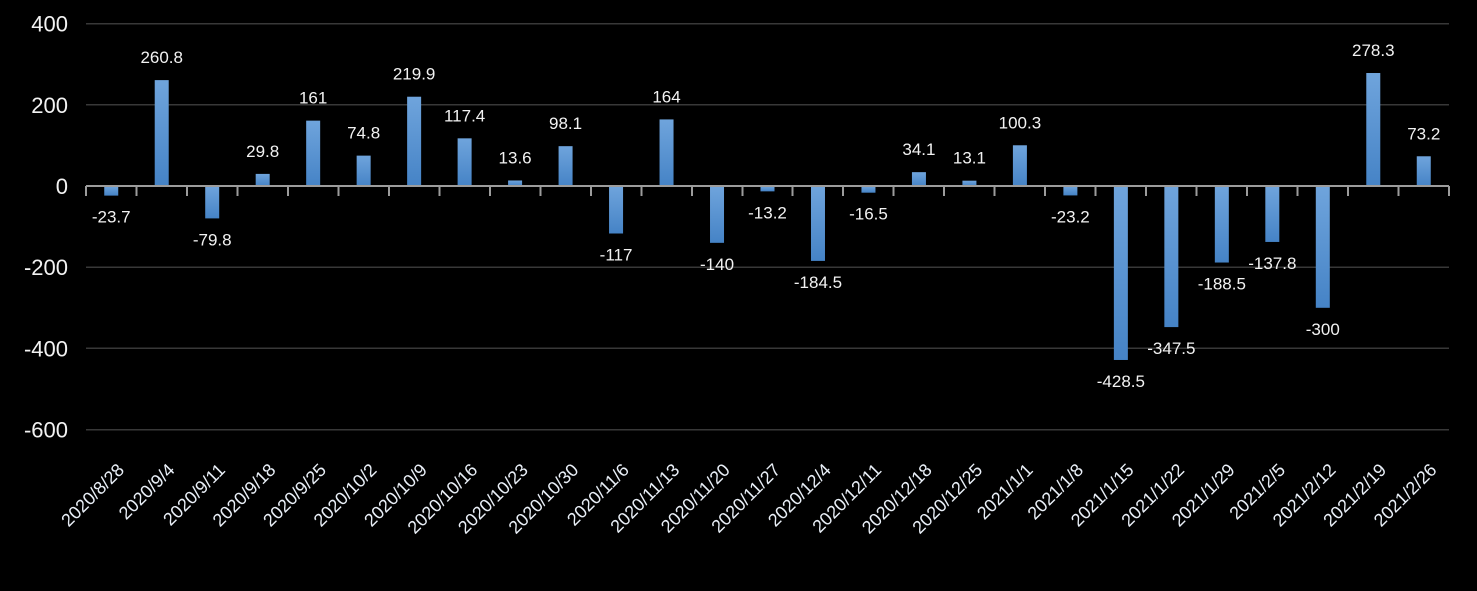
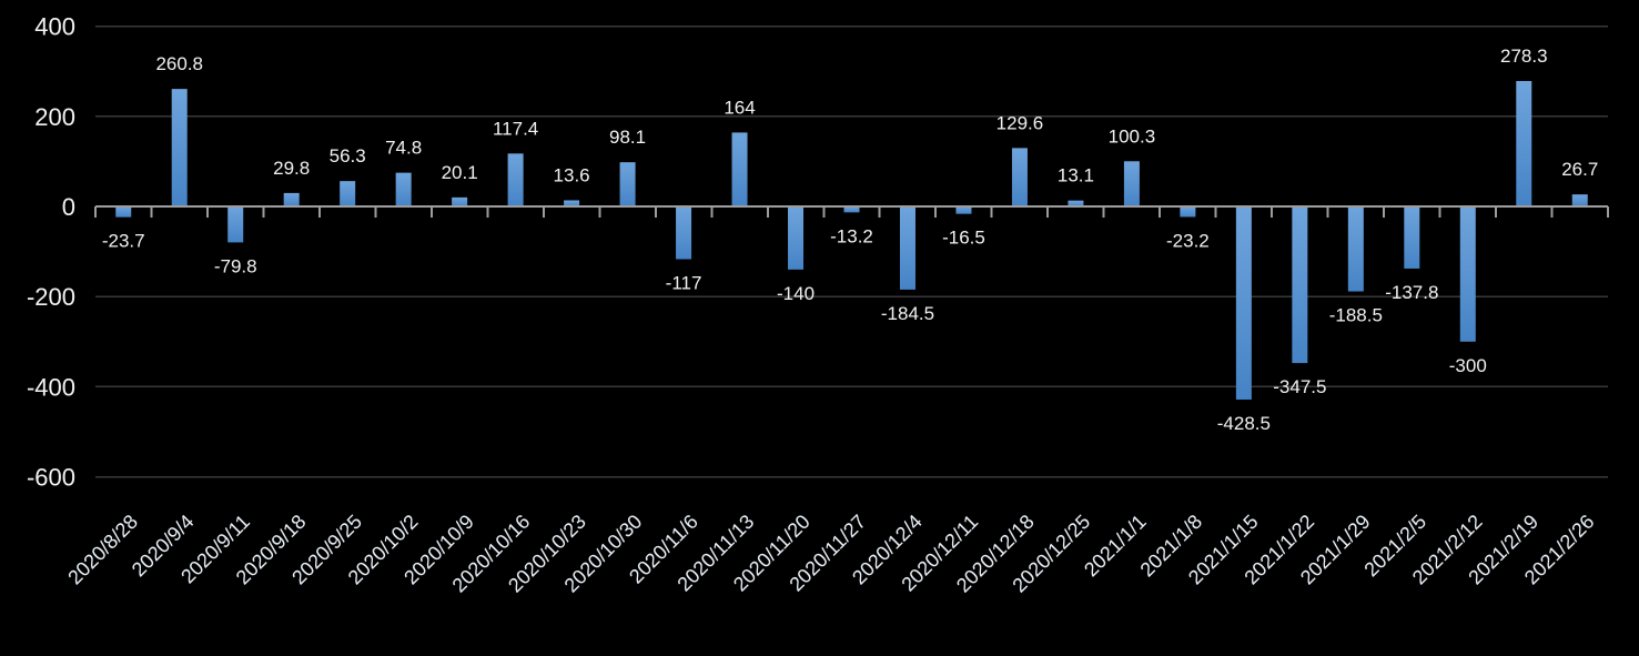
2020/9/25: 161 -> 56.3
2020/10/9: 219.9 -> 20.1
2020/12/18: 34.1 -> 129.6
2021/2/26: 73.2 -> 26.7
